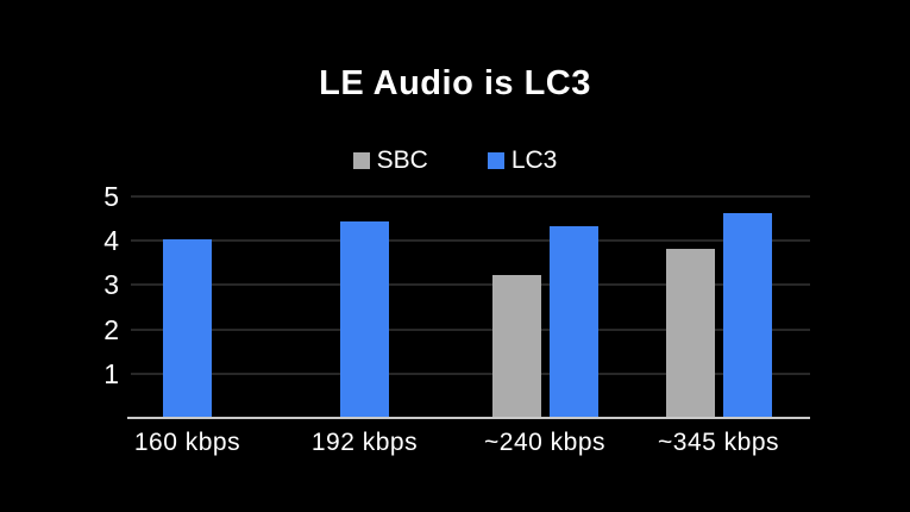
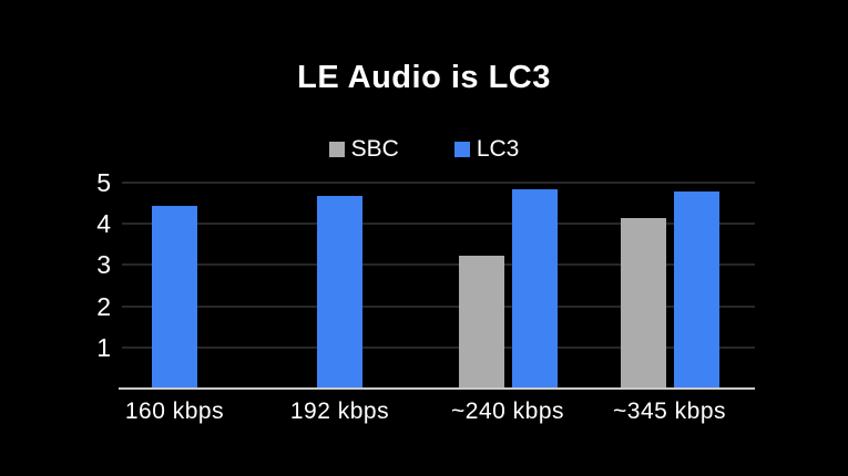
LC3/160 kbps: 4.0 -> 4.4
LC3/192 kbps: 4.4 -> 4.7
LC3/~240 kbps: 4.3 -> 4.8
SBC/~345 kbps: 3.8 -> 4.1
LC3/~345 kbps: 4.6 -> 4.8
